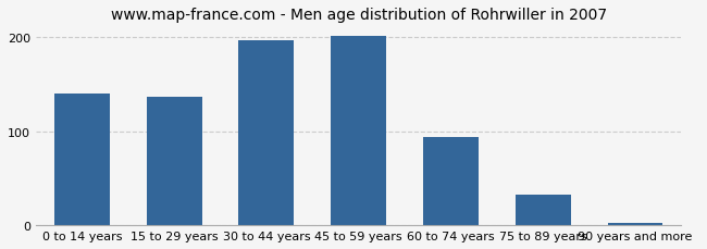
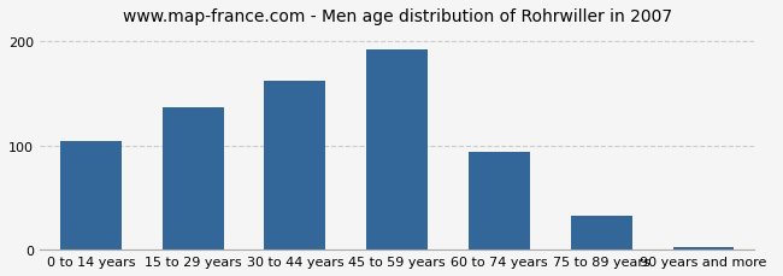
0 to 14 years: 140 -> 104
30 to 44 years: 197 -> 162
45 to 59 years: 201 -> 192
